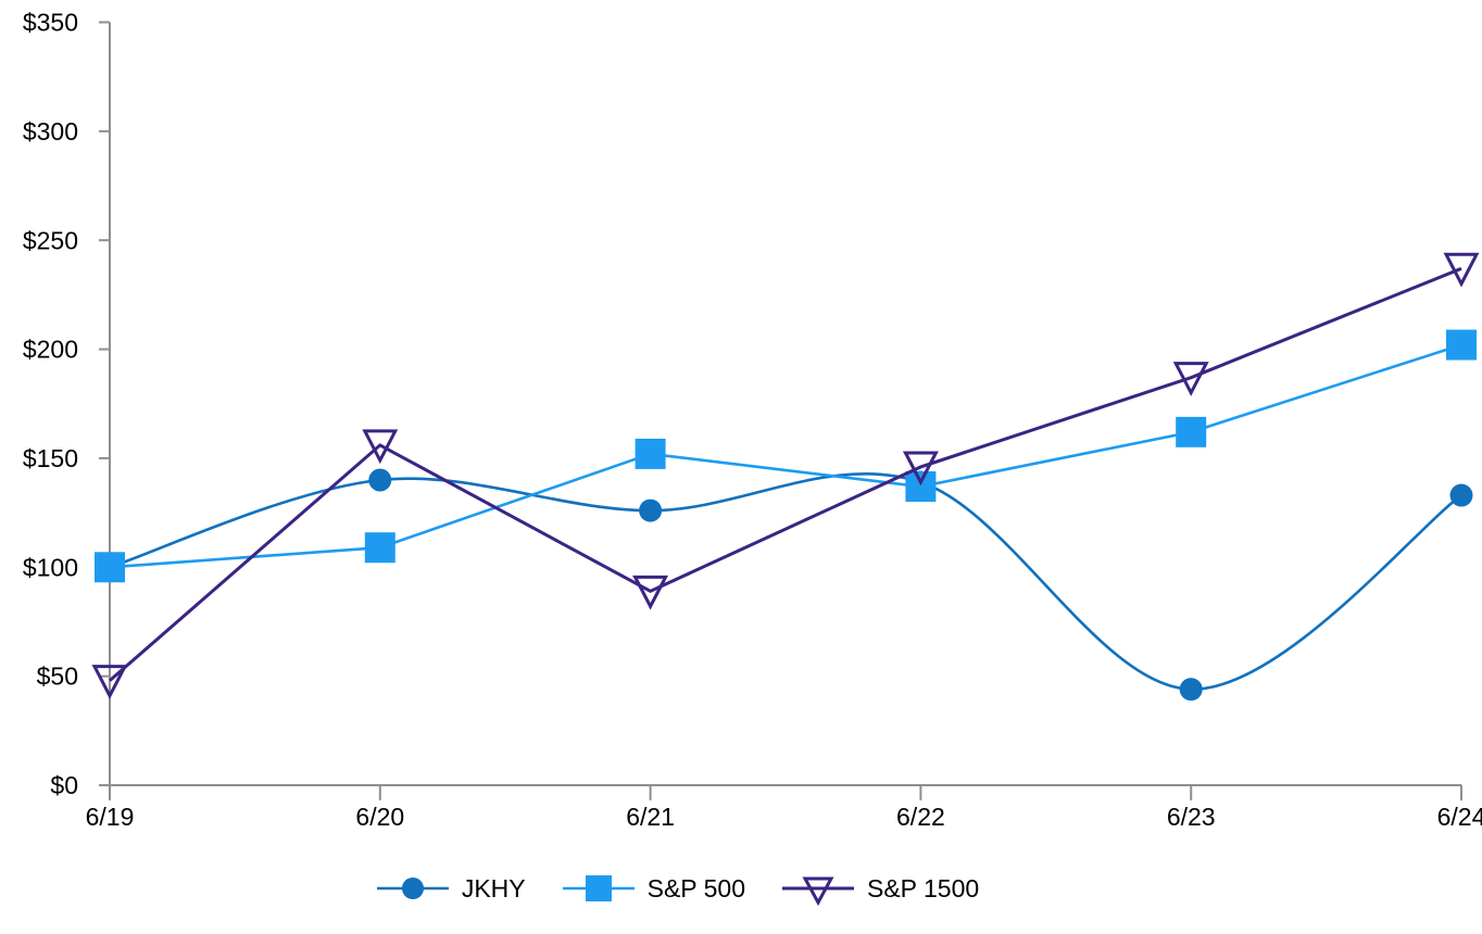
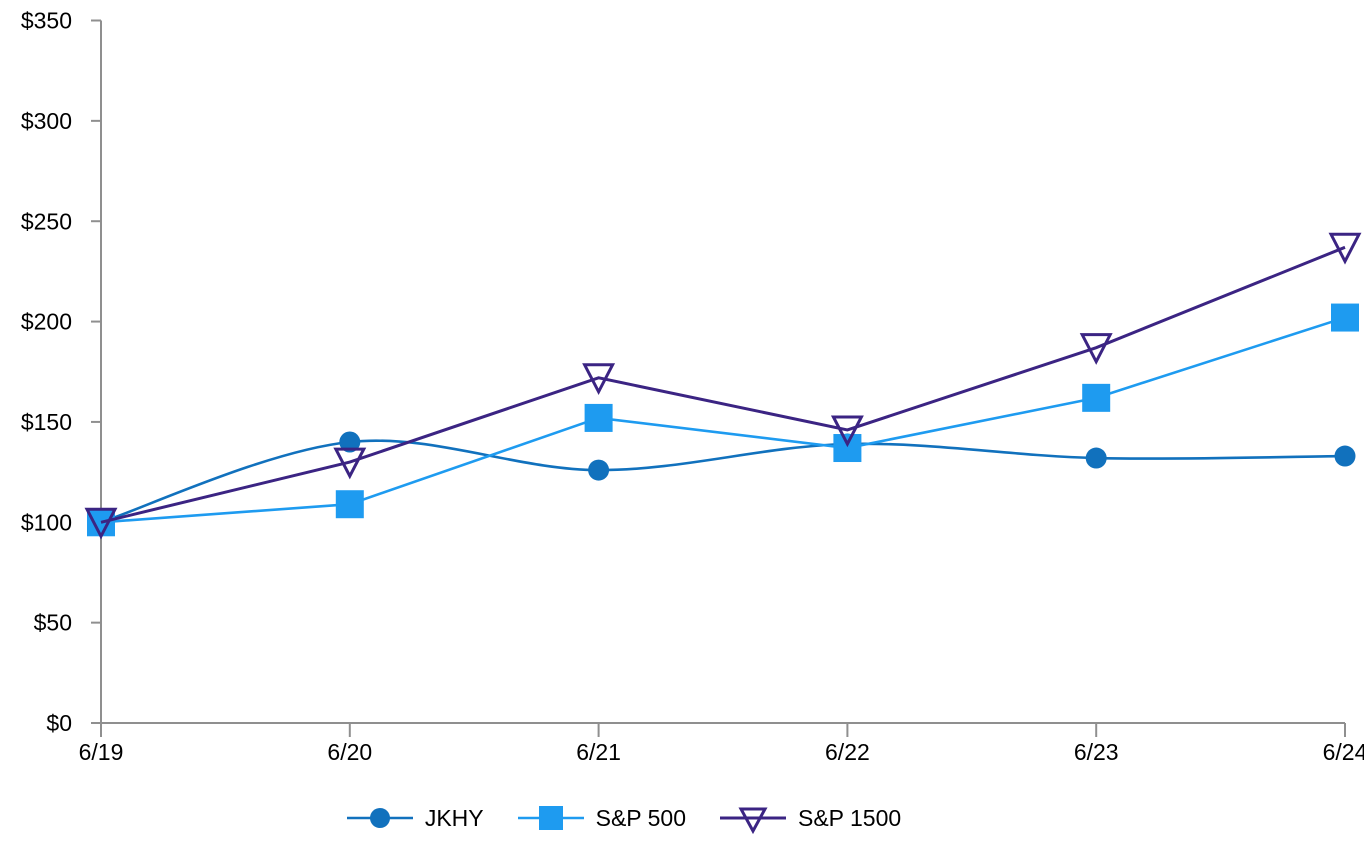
S&P 1500/6/19: $48 -> $100
S&P 1500/6/20: $156 -> $130
S&P 1500/6/21: $89 -> $172
JKHY/6/23: $44 -> $132
